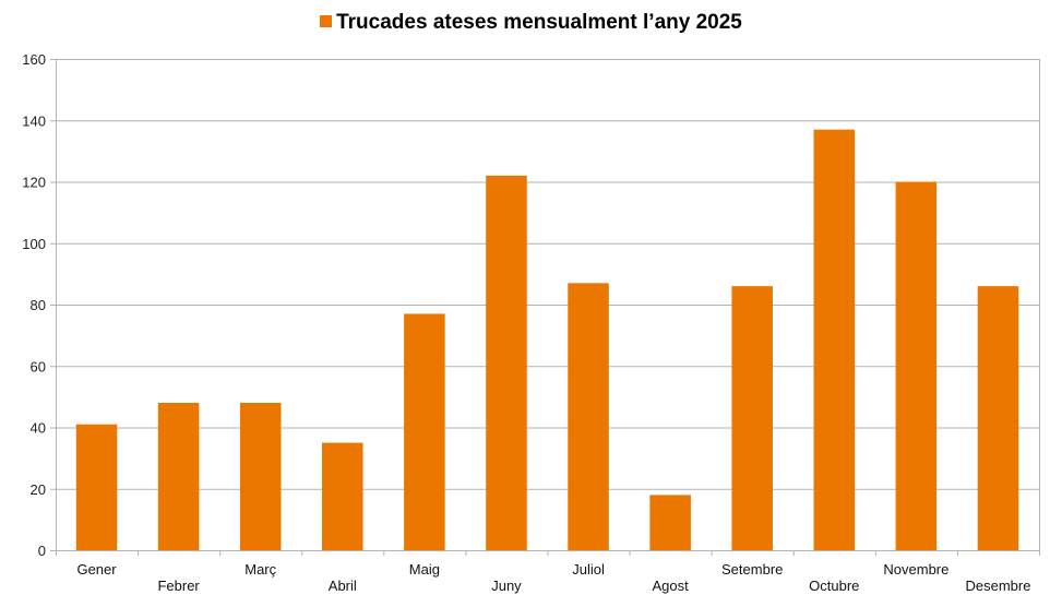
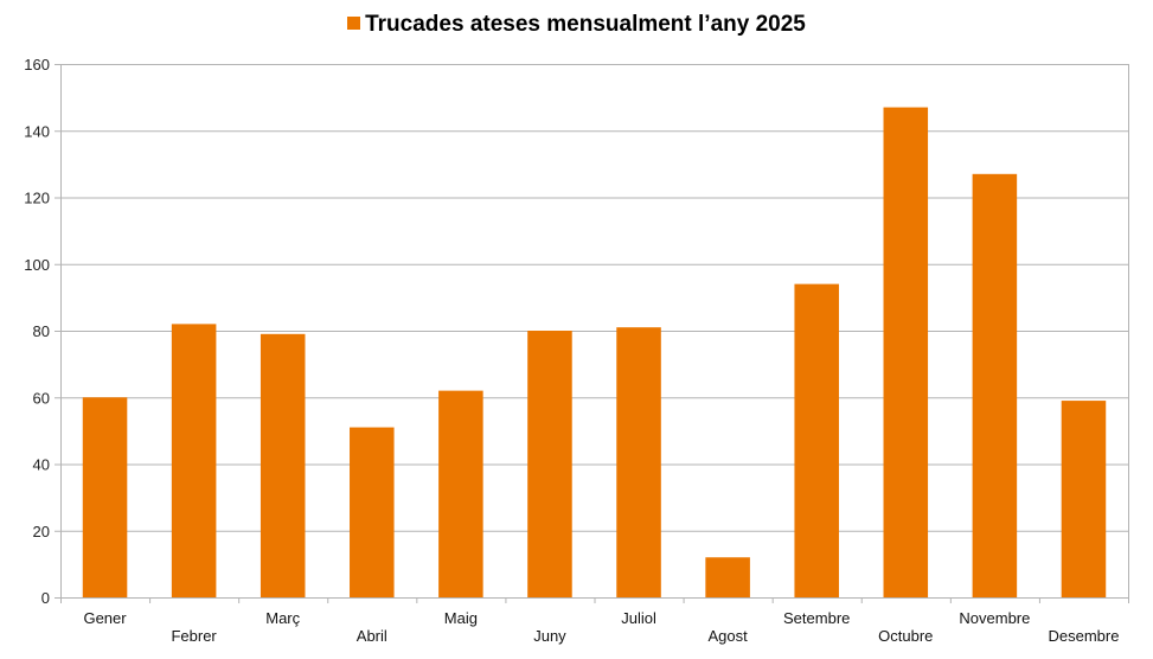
Gener: 41 -> 60
Febrer: 48 -> 82
Març: 48 -> 79
Abril: 35 -> 51
Maig: 77 -> 62
Juny: 122 -> 80
Juliol: 87 -> 81
Agost: 18 -> 12
Setembre: 86 -> 94
Octubre: 137 -> 147
Novembre: 120 -> 127
Desembre: 86 -> 59
